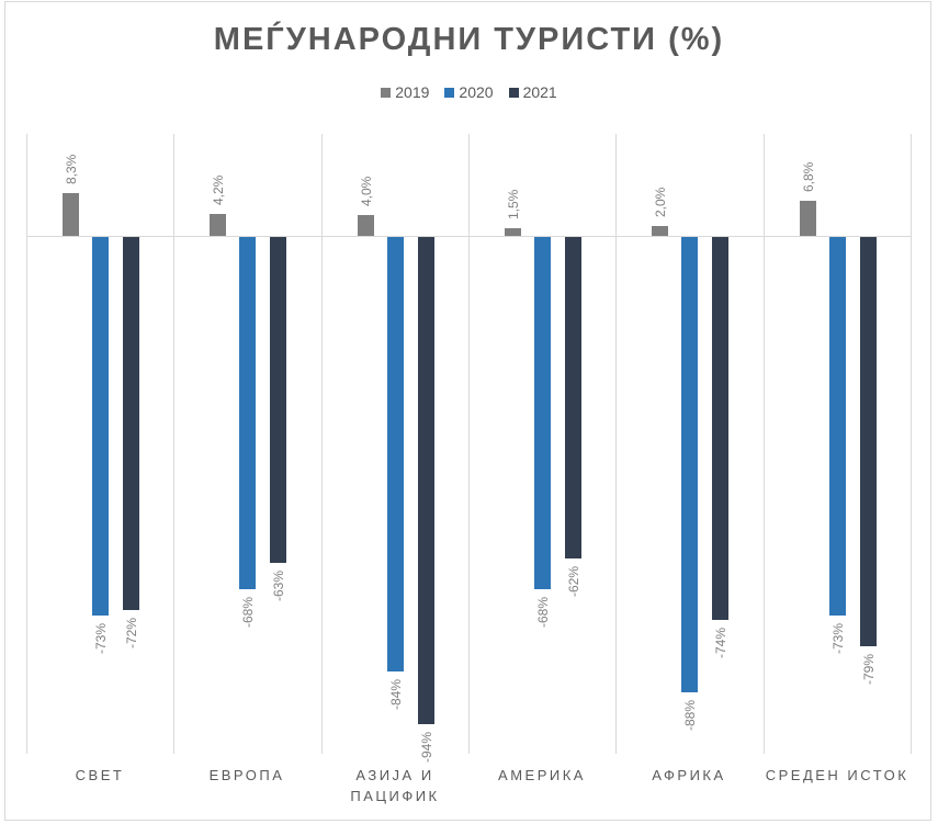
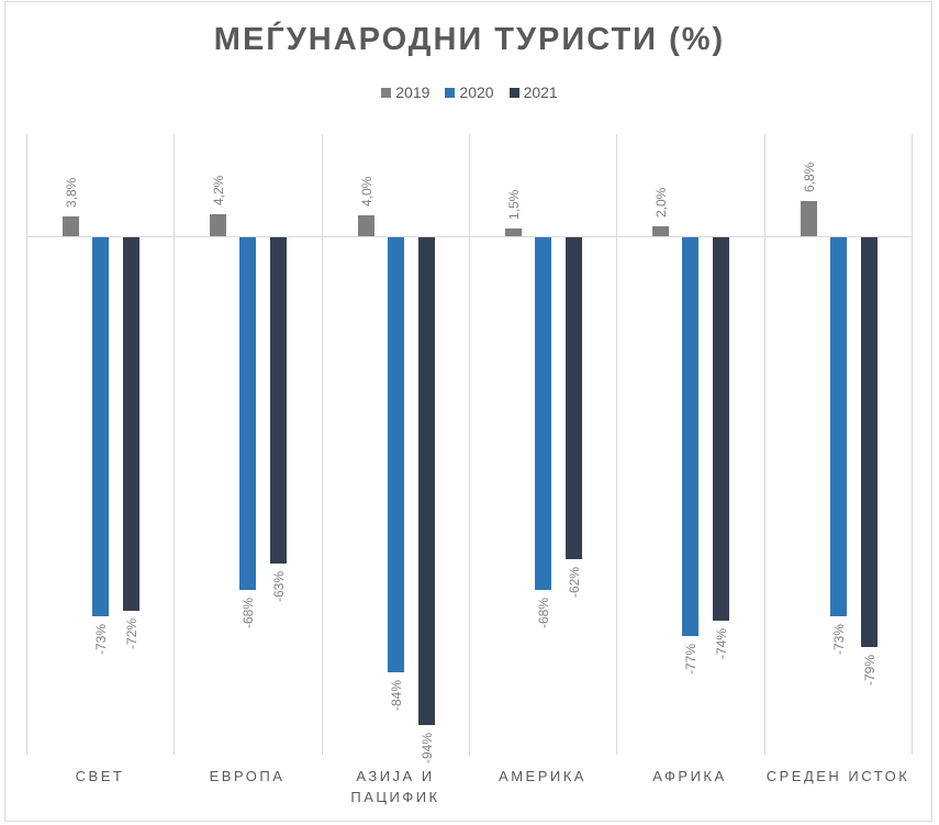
2019/СВЕТ: 8,3% -> 3,8%
2020/АФРИКА: -88% -> -77%
